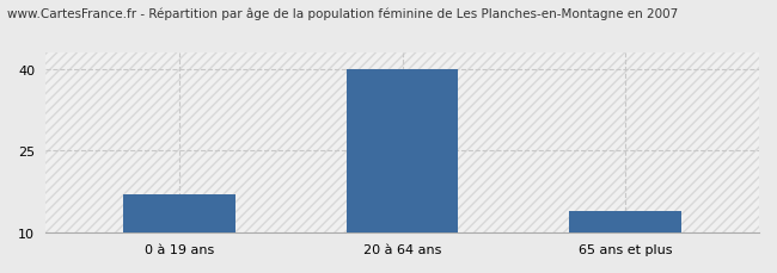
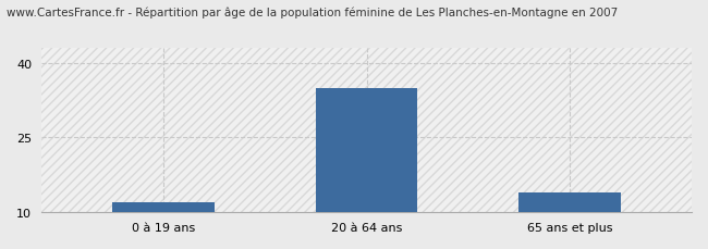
0 à 19 ans: 17 -> 12
20 à 64 ans: 40 -> 35
